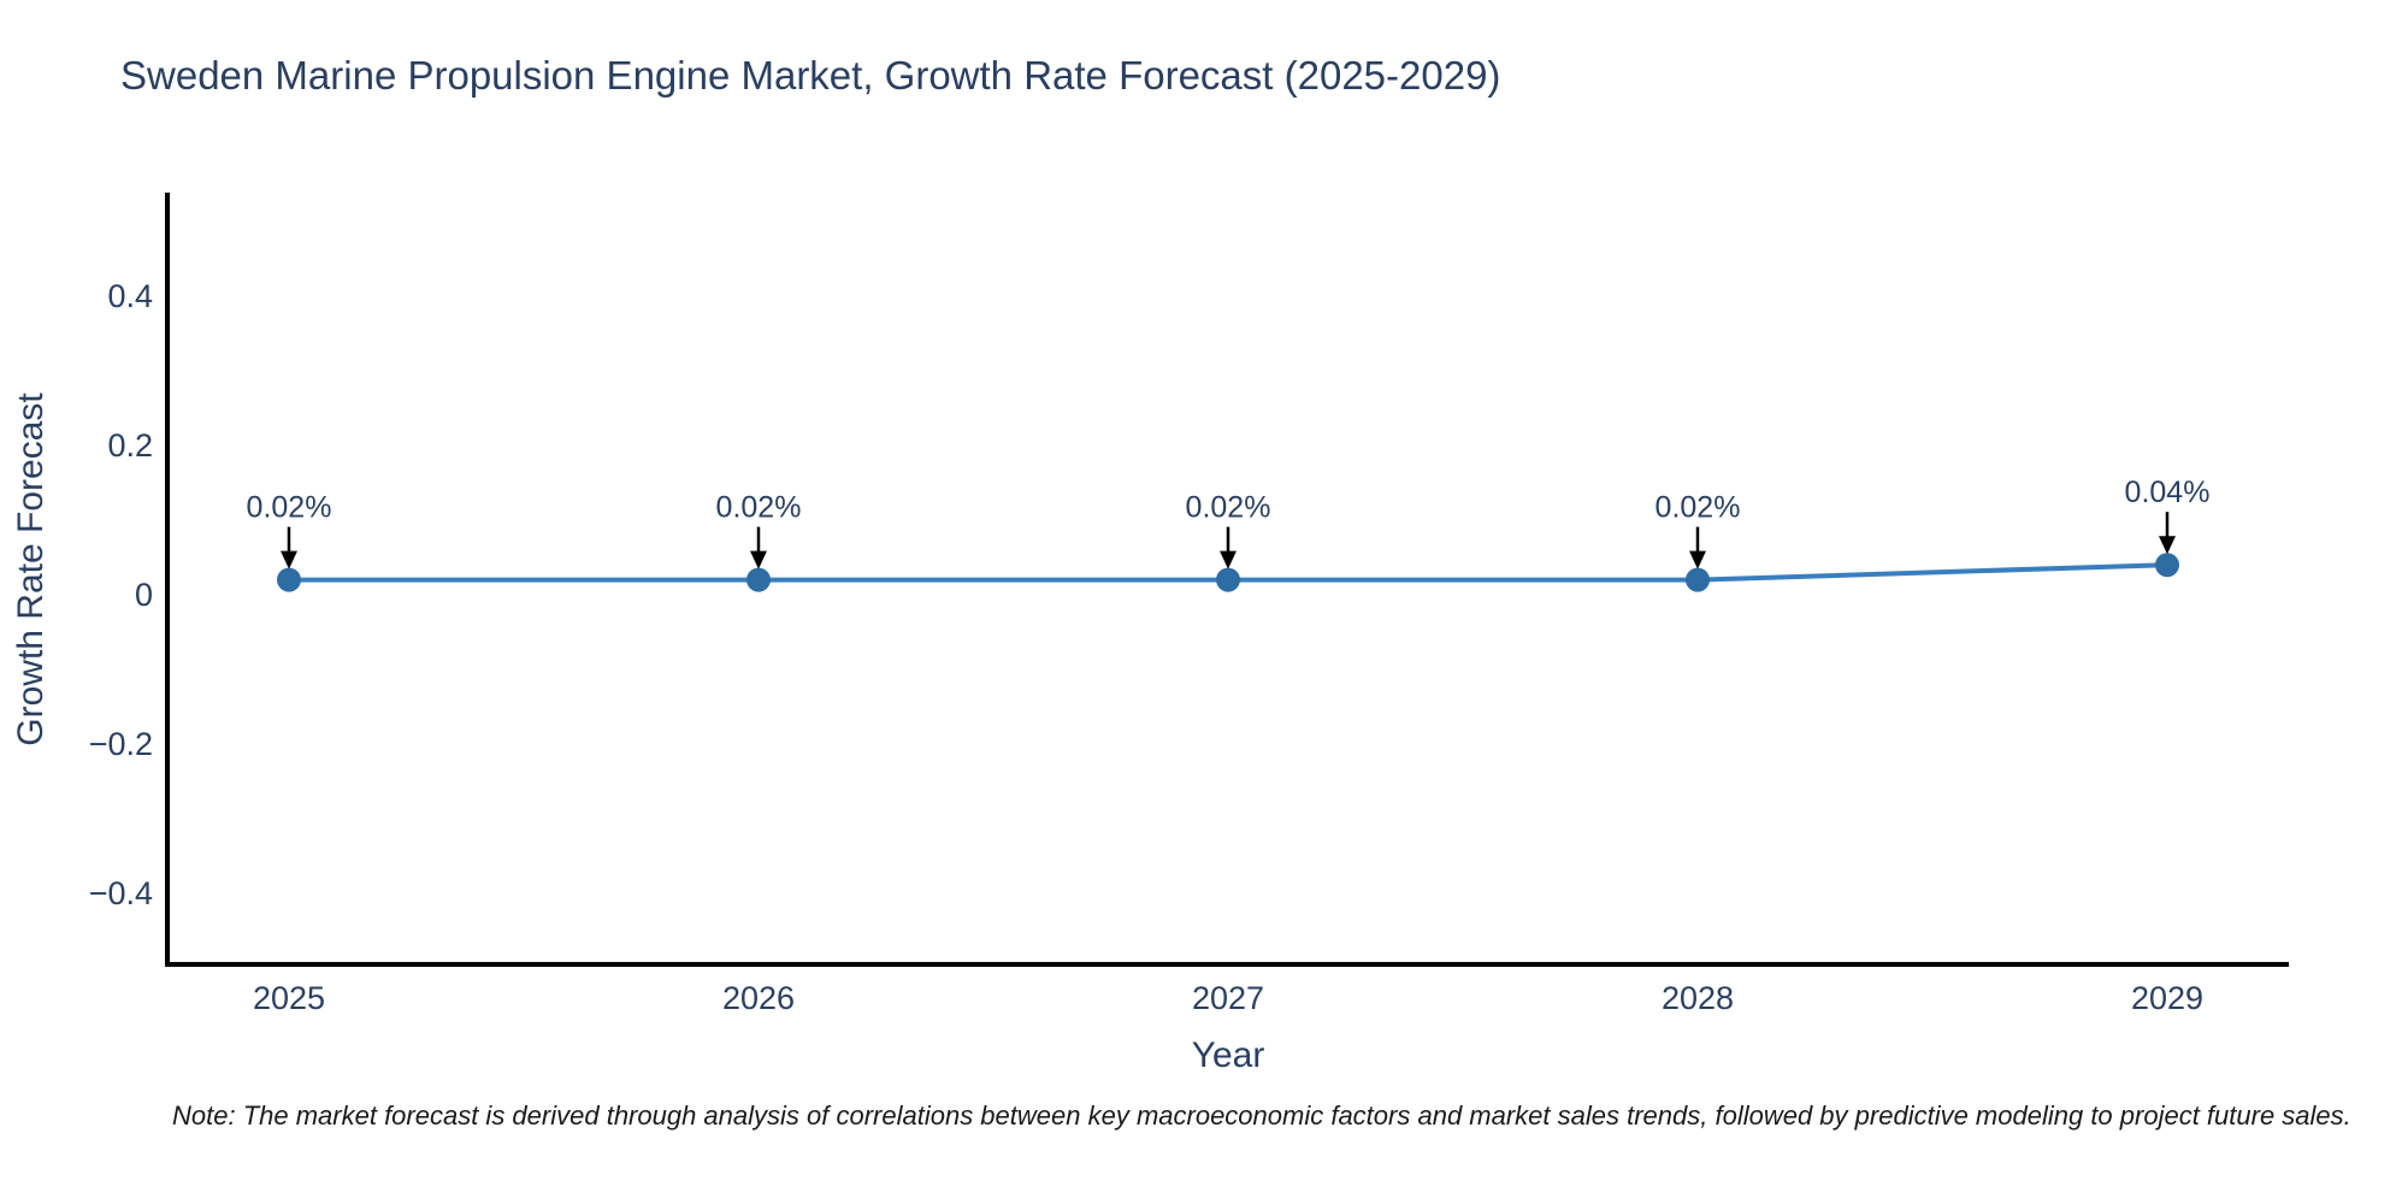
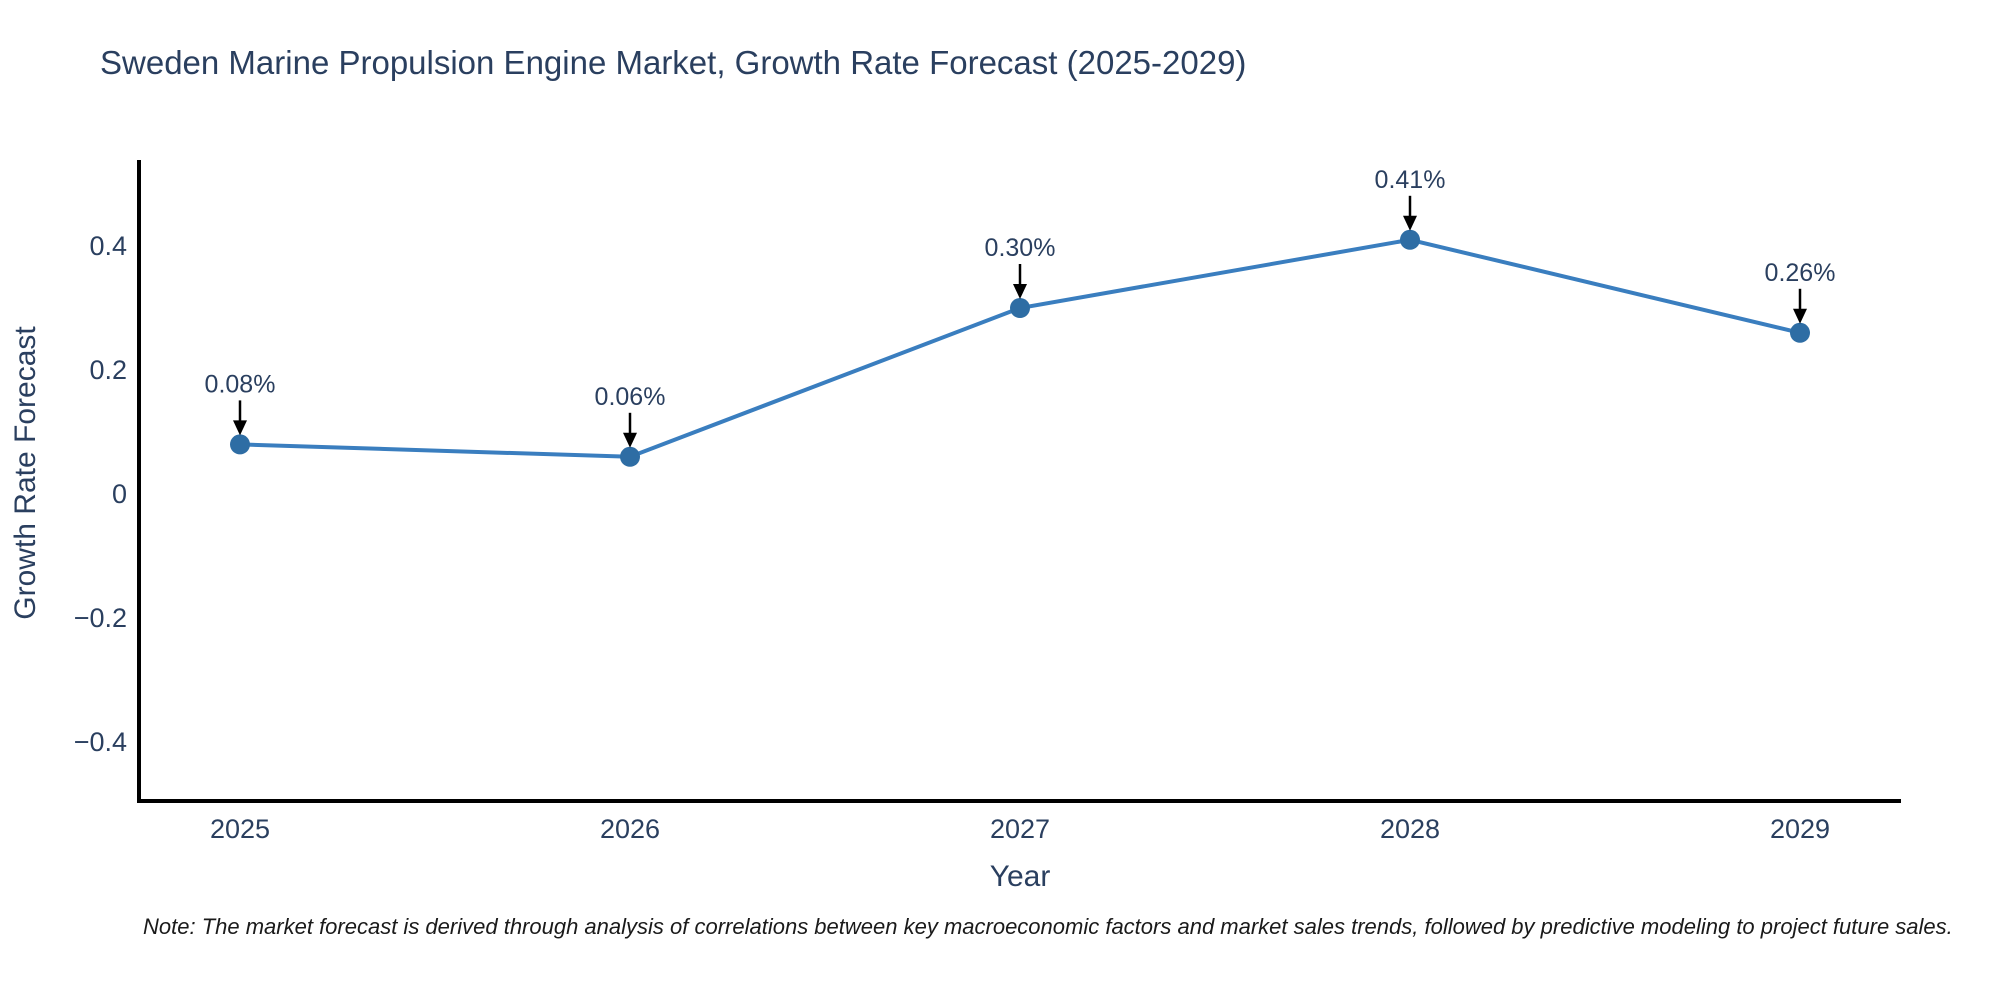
2025: 0.02% -> 0.08%
2026: 0.02% -> 0.06%
2027: 0.02% -> 0.30%
2028: 0.02% -> 0.41%
2029: 0.04% -> 0.26%
